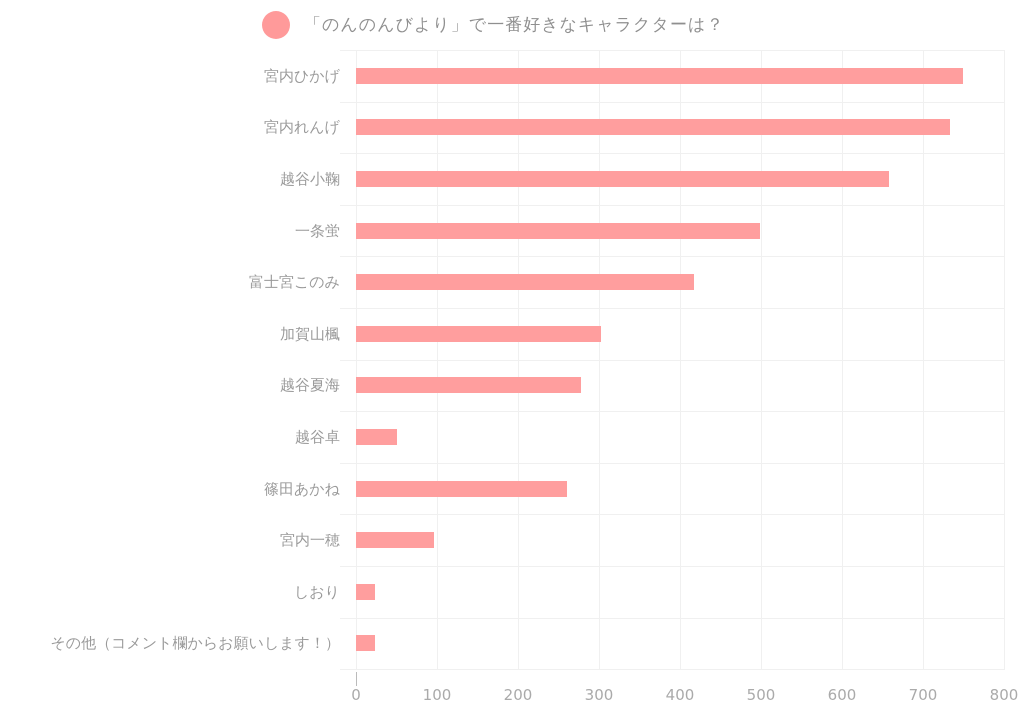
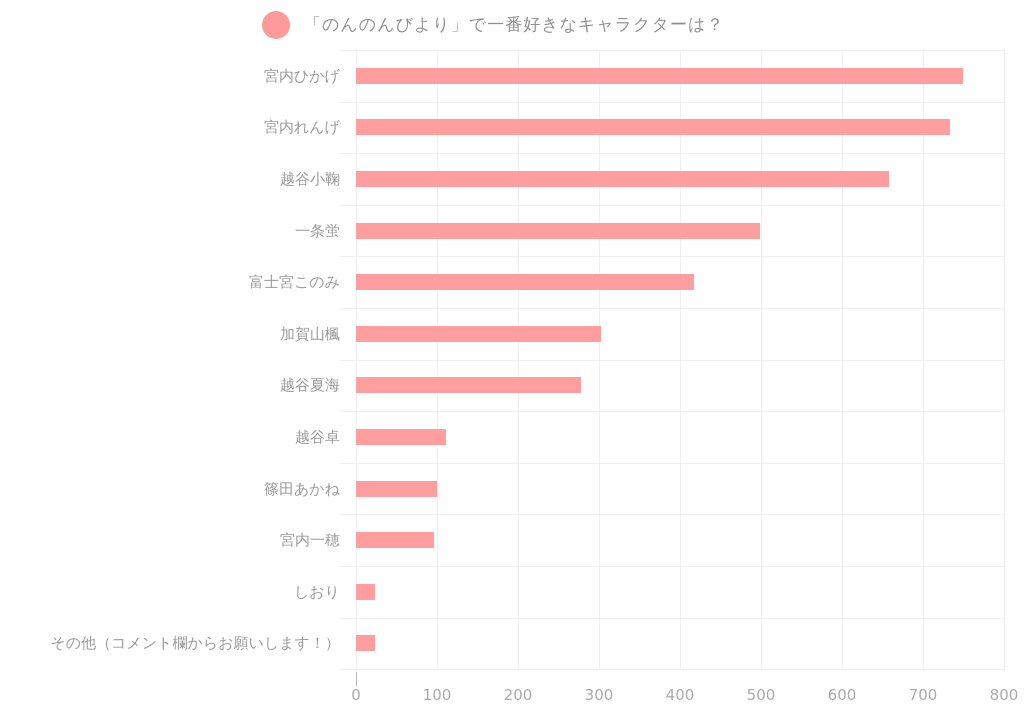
越谷卓: 50 -> 110
篠田あかね: 260 -> 100
